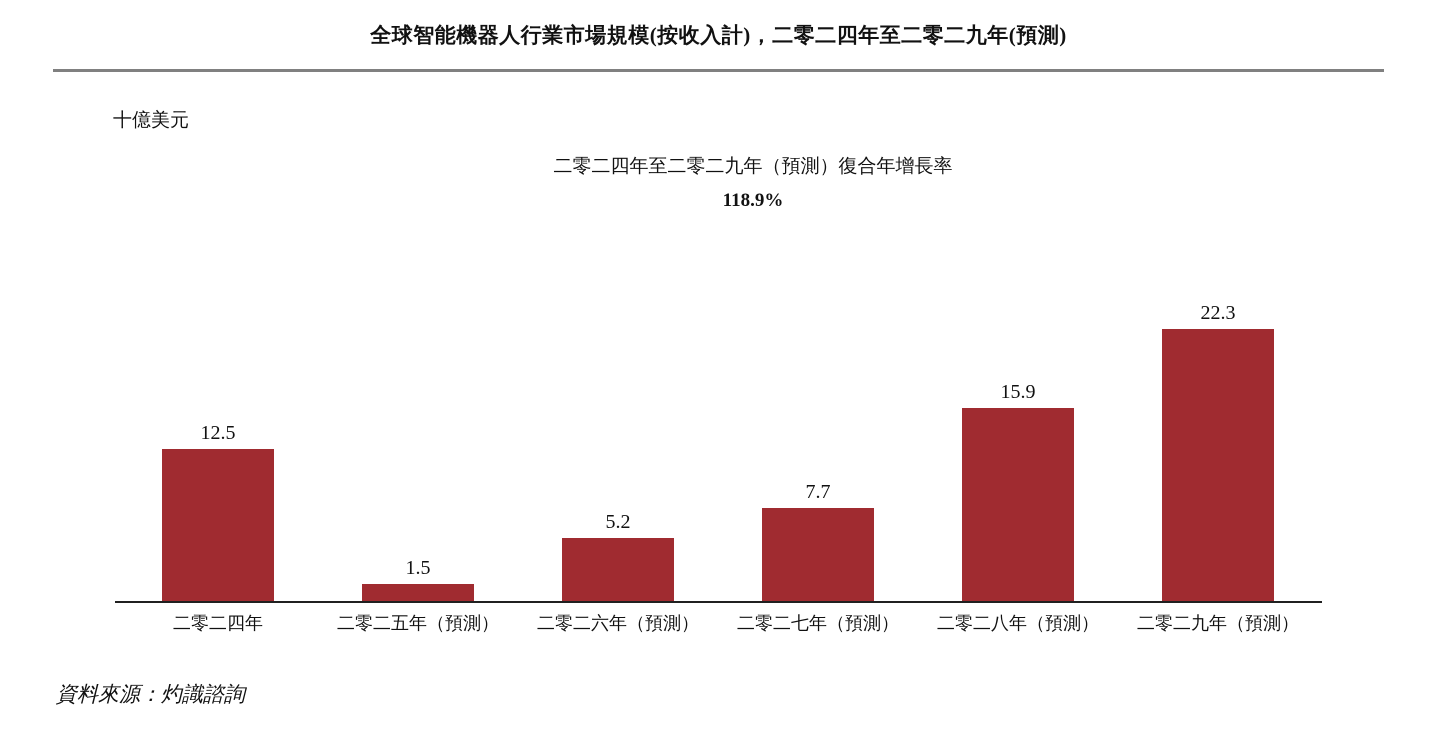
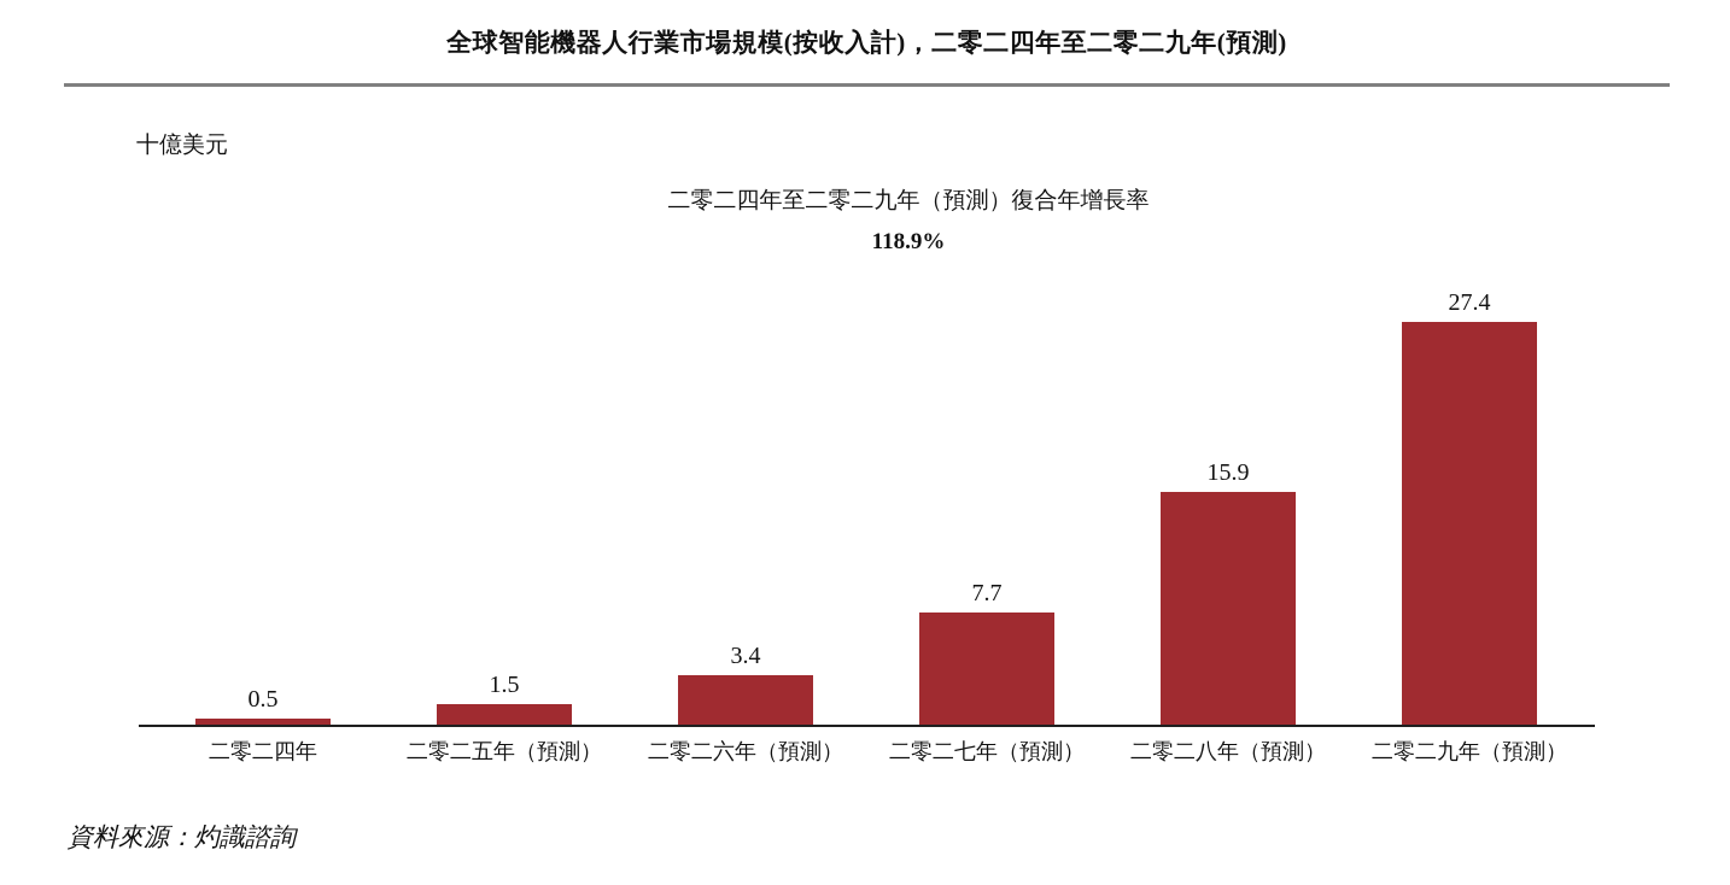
二零二四年: 12.5 -> 0.5
二零二六年（預測）: 5.2 -> 3.4
二零二九年（預測）: 22.3 -> 27.4
